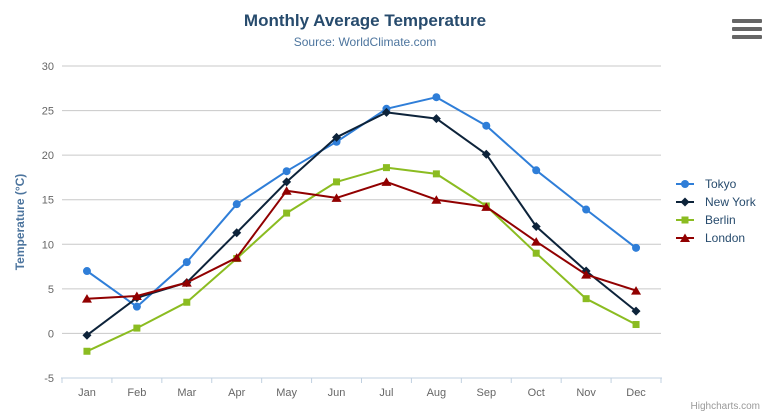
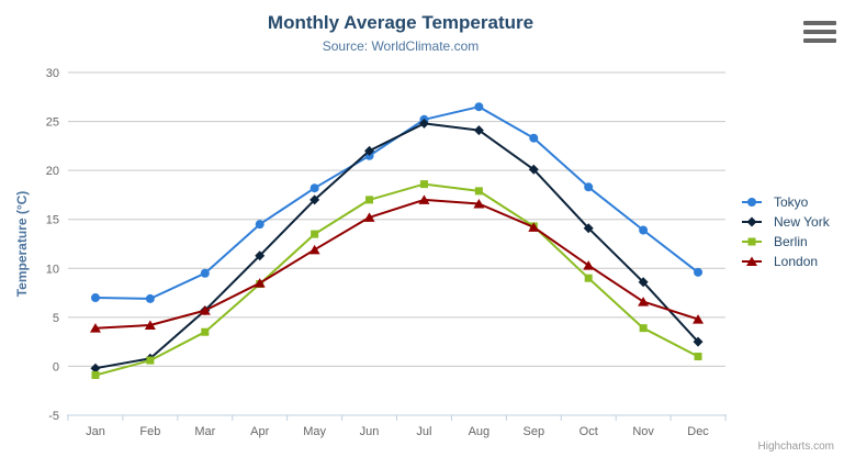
Berlin/Jan: -2 -> -1
Tokyo/Feb: 3 -> 7
New York/Feb: 4 -> 1
Tokyo/Mar: 8 -> 10
London/May: 16 -> 12
London/Aug: 15 -> 17
New York/Oct: 12 -> 14
New York/Nov: 7 -> 9
